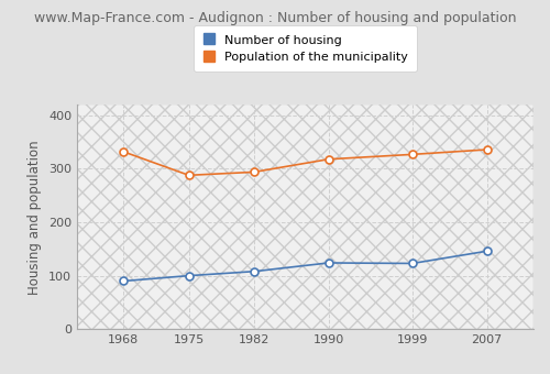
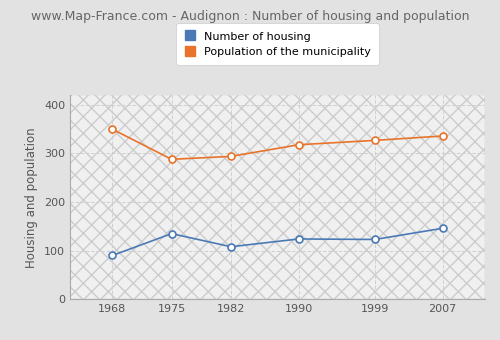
Population of the municipality/1968: 332 -> 350
Number of housing/1975: 100 -> 135
